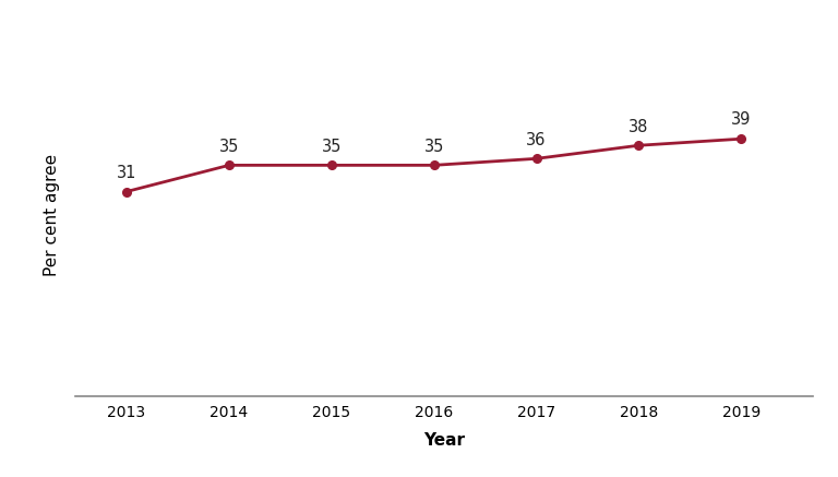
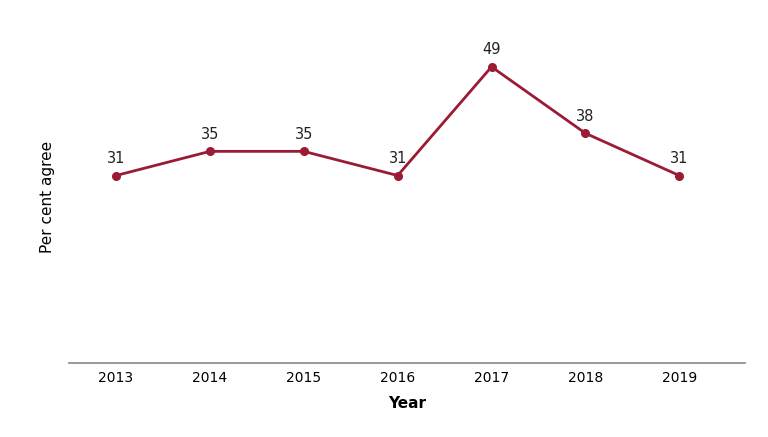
2016: 35 -> 31
2017: 36 -> 49
2019: 39 -> 31
